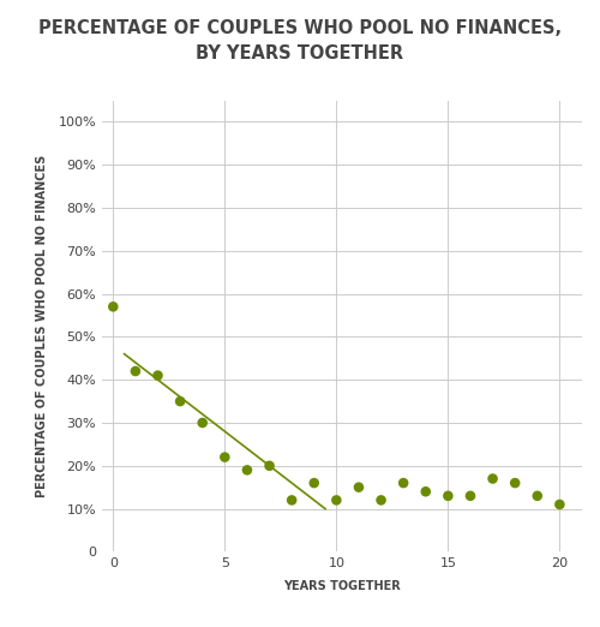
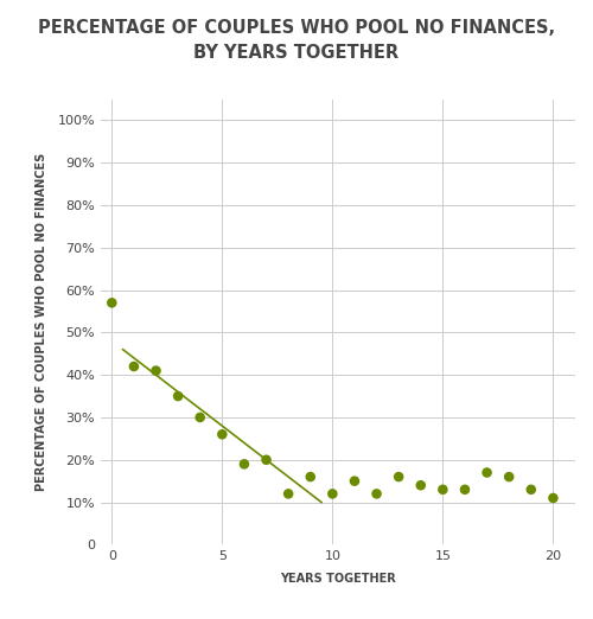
5: 22% -> 26%
